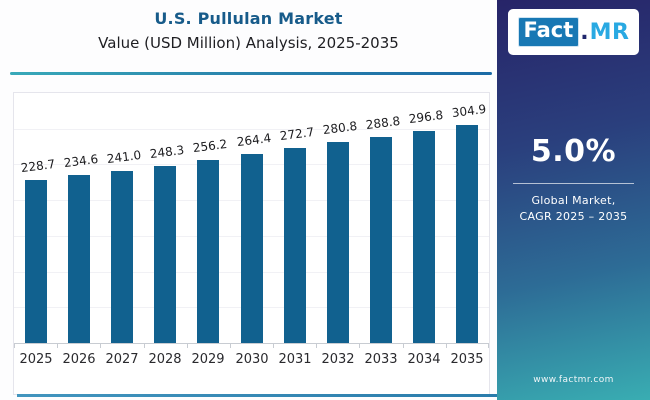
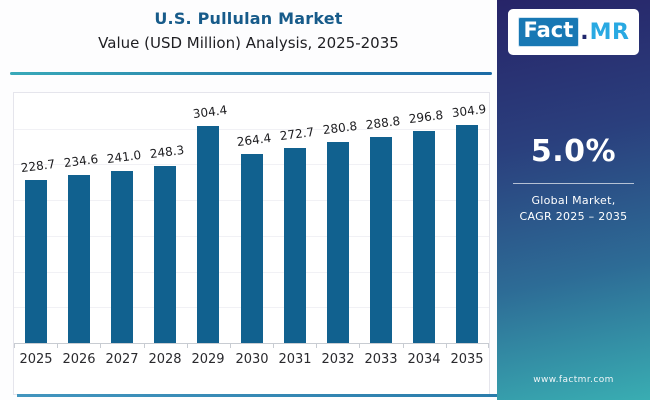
2029: 256.2 -> 304.4
